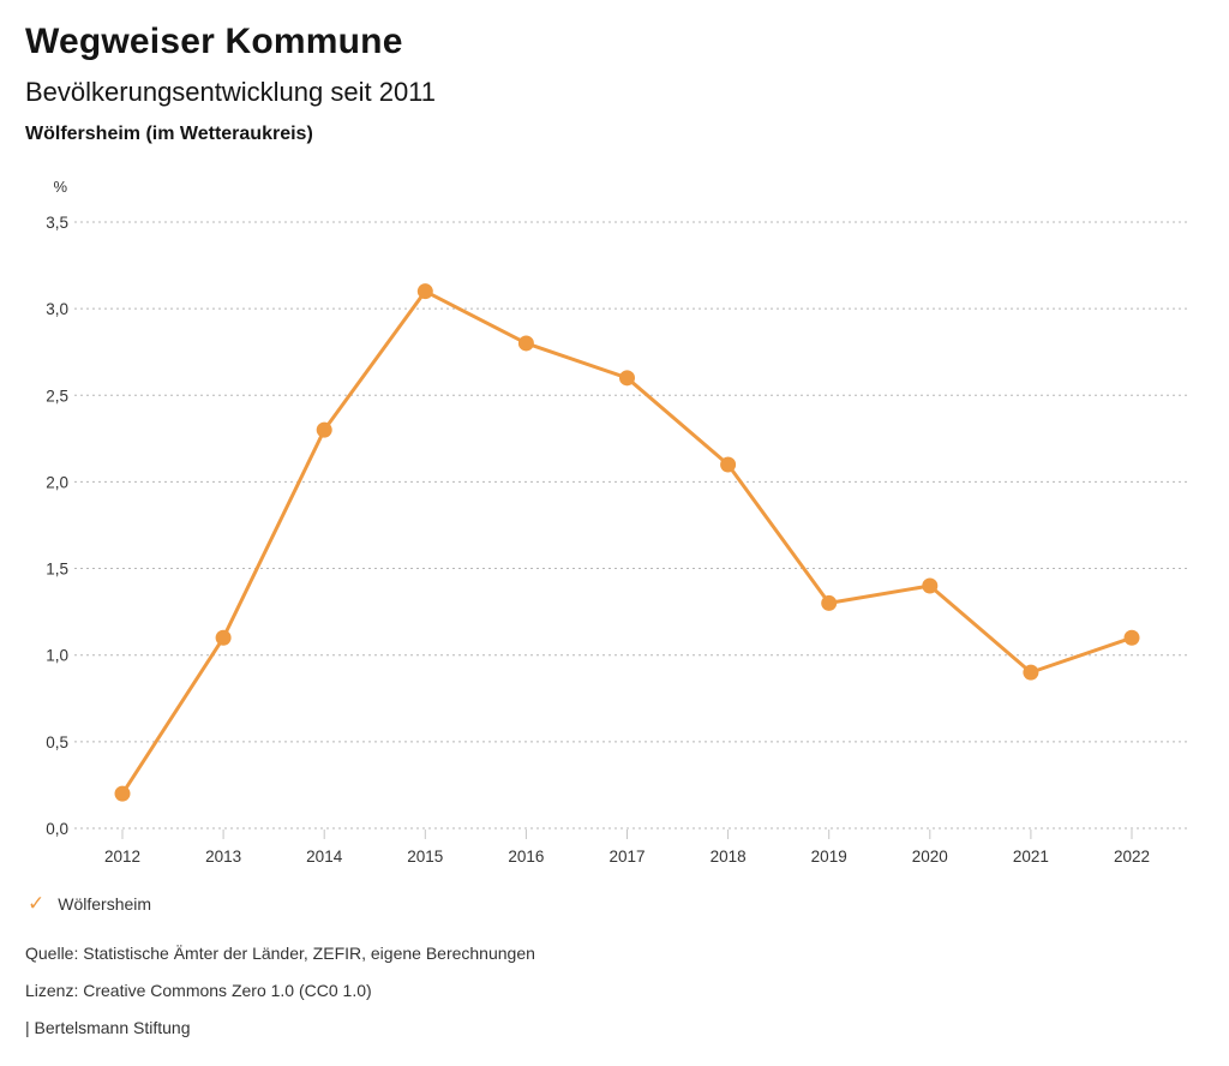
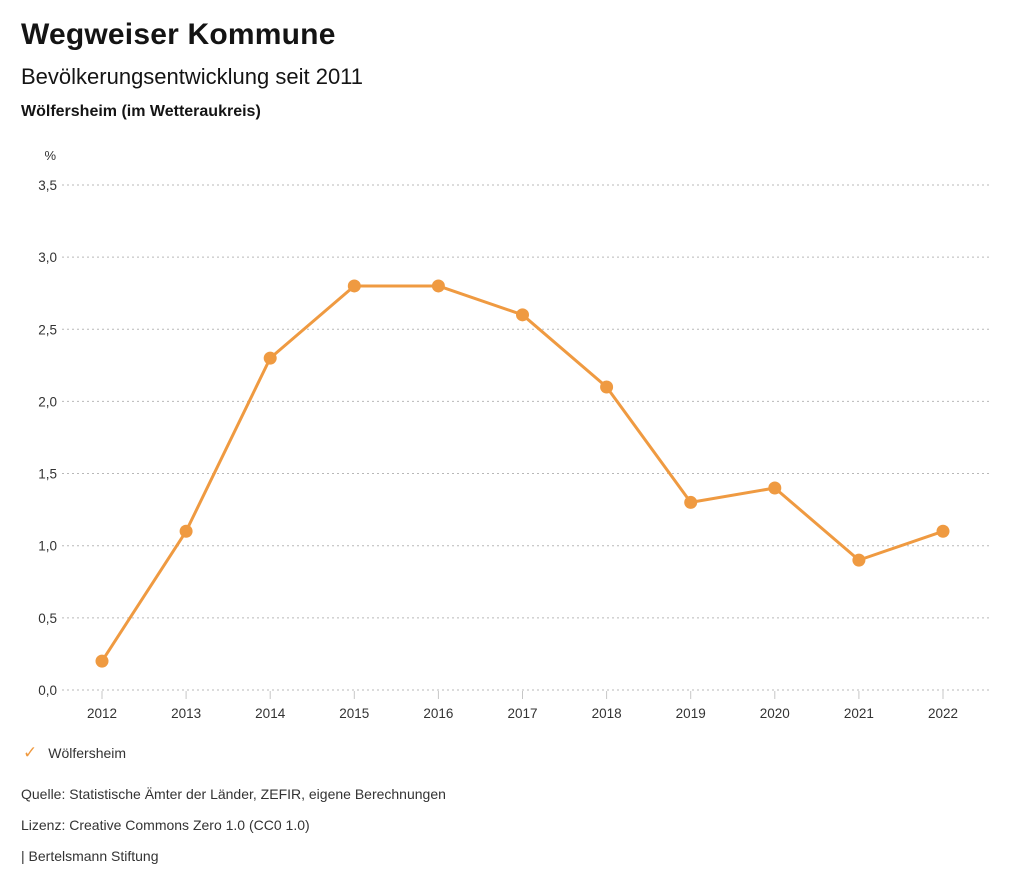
2015: 3,1 -> 2,8
